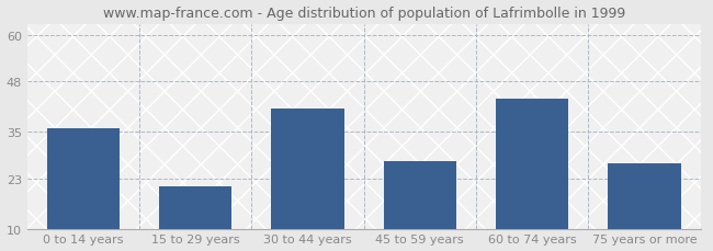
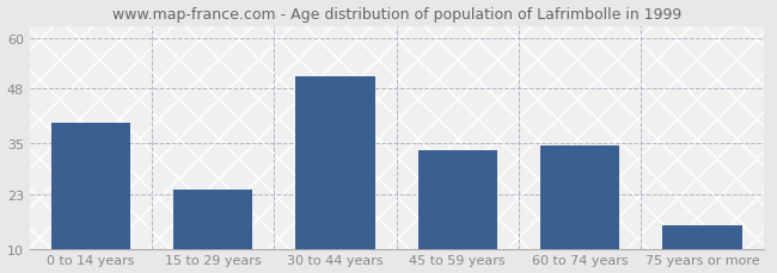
0 to 14 years: 36.0 -> 40.0
15 to 29 years: 21.0 -> 24.0
30 to 44 years: 41.0 -> 51.0
45 to 59 years: 27.5 -> 33.5
60 to 74 years: 43.5 -> 34.5
75 years or more: 27.0 -> 15.5
